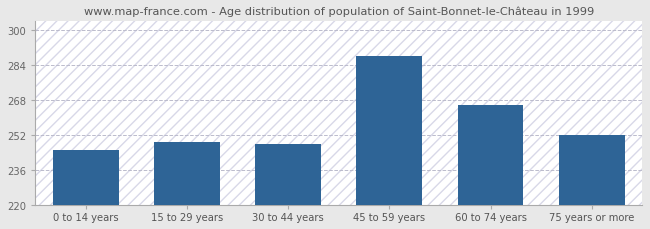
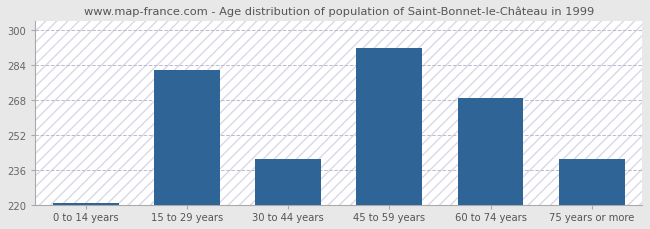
0 to 14 years: 245 -> 221
15 to 29 years: 249 -> 282
30 to 44 years: 248 -> 241
45 to 59 years: 288 -> 292
60 to 74 years: 266 -> 269
75 years or more: 252 -> 241
